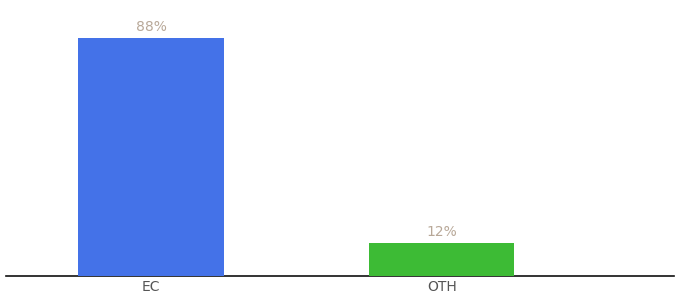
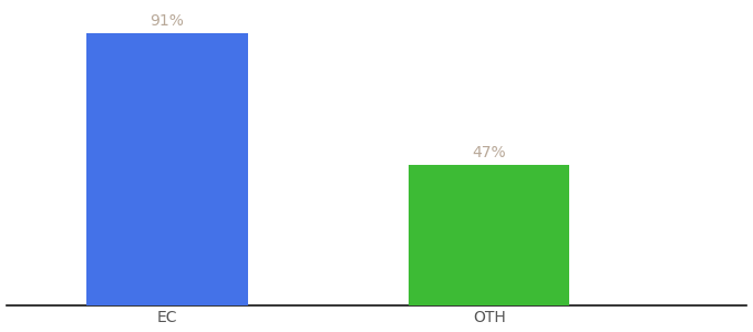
EC: 88% -> 91%
OTH: 12% -> 47%
